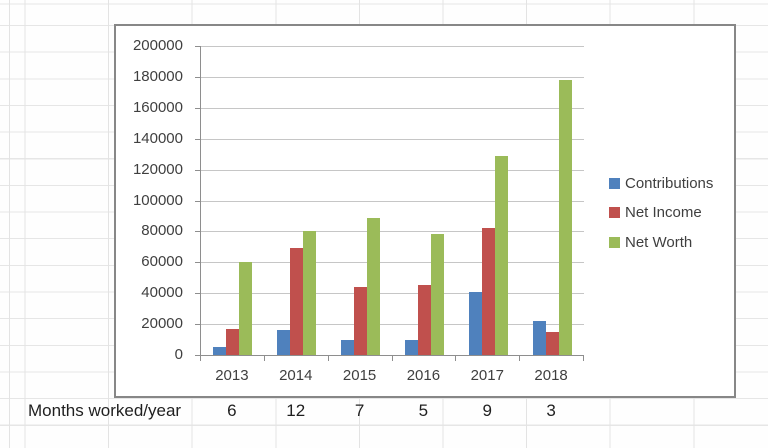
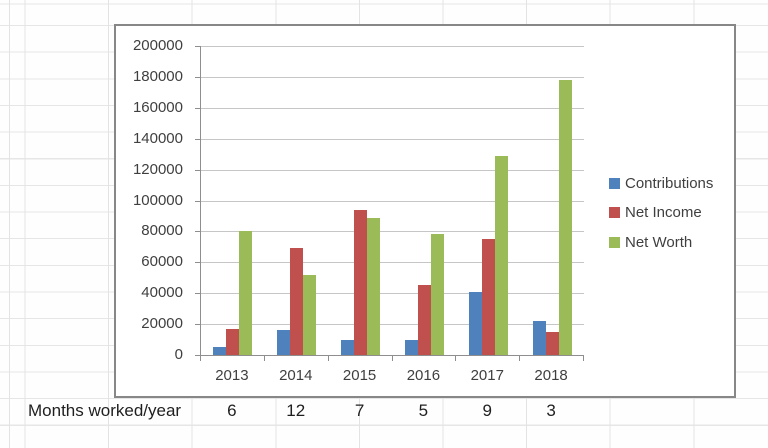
Net Worth/2013: 60000 -> 80000
Net Worth/2014: 80000 -> 52000
Net Income/2015: 44000 -> 94000
Net Income/2017: 82000 -> 75000
